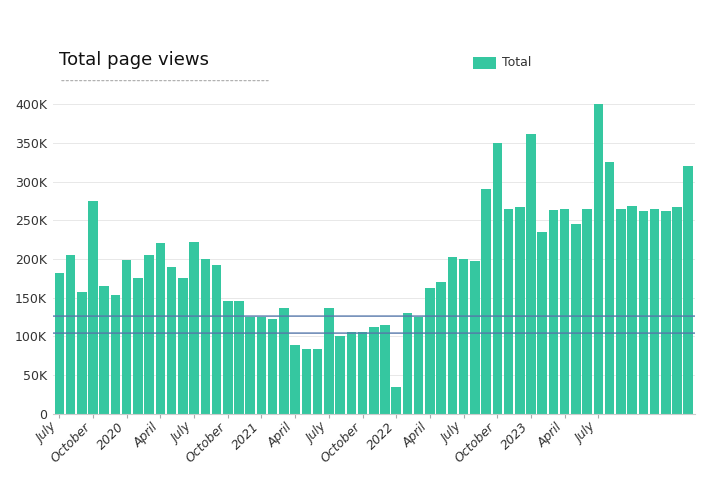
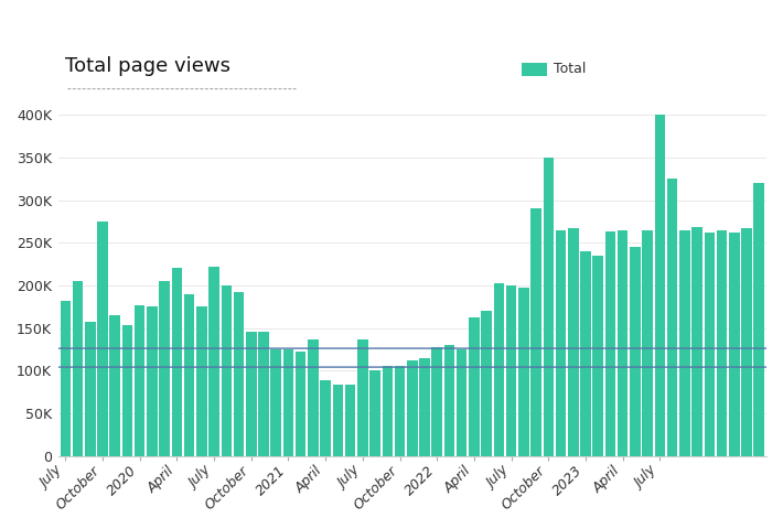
2020: 198K -> 177K
2022: 34K -> 128K
2023: 362K -> 240K
